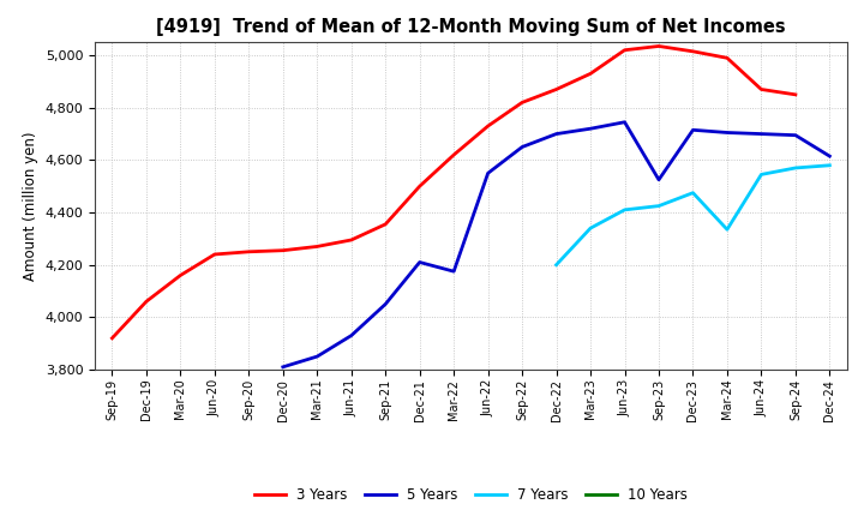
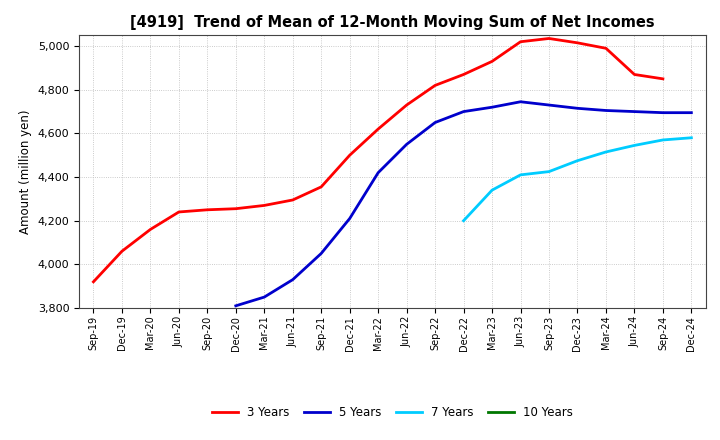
5 Years/Mar-22: 4,175 -> 4,420
5 Years/Sep-23: 4,525 -> 4,730
7 Years/Mar-24: 4,335 -> 4,515
5 Years/Dec-24: 4,615 -> 4,695
